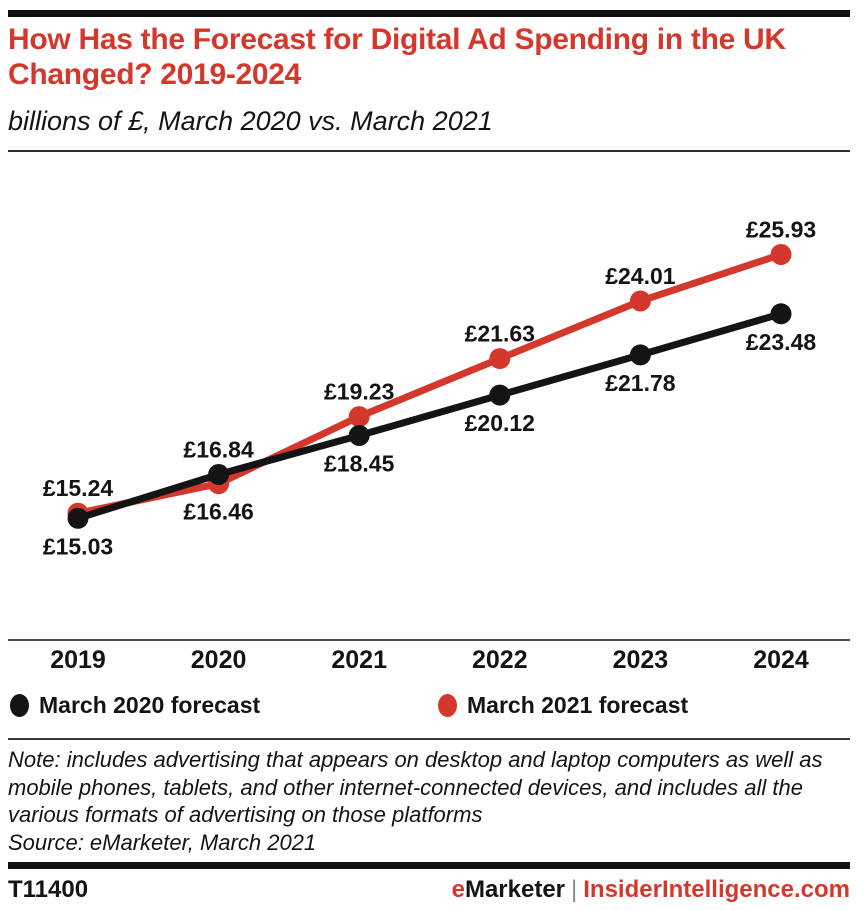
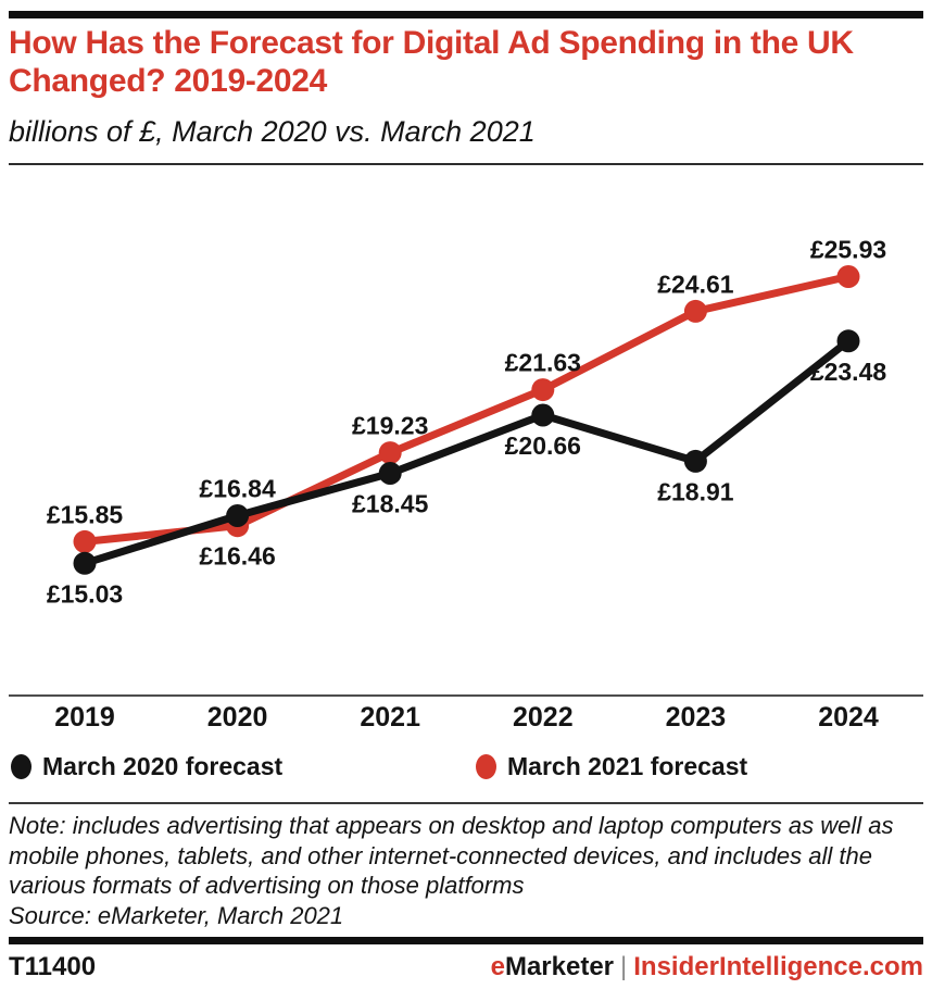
March 2021 forecast/2019: £15.24 -> £15.85
March 2020 forecast/2022: £20.12 -> £20.66
March 2020 forecast/2023: £21.78 -> £18.91
March 2021 forecast/2023: £24.01 -> £24.61
